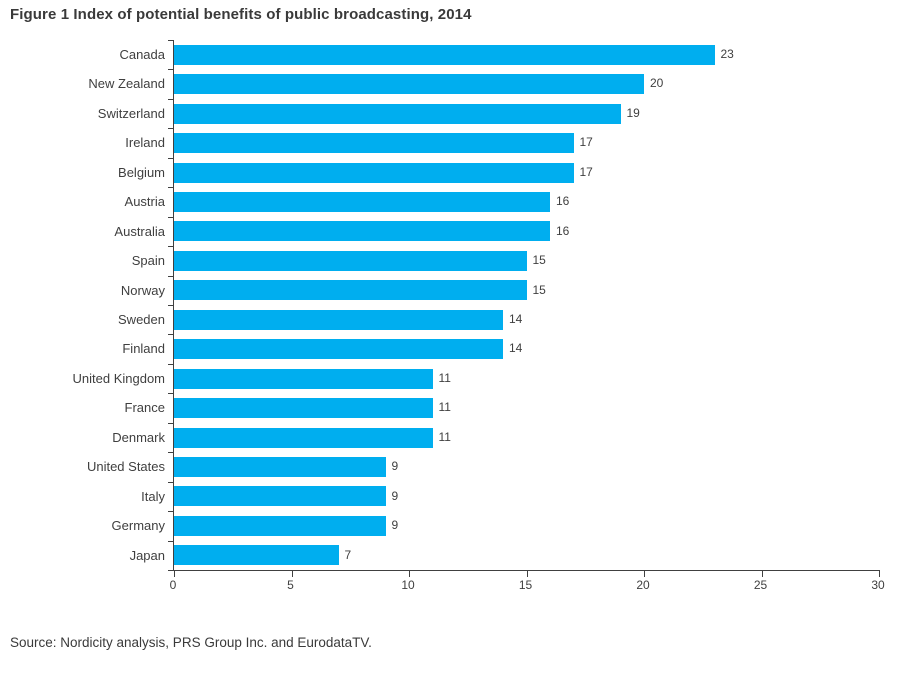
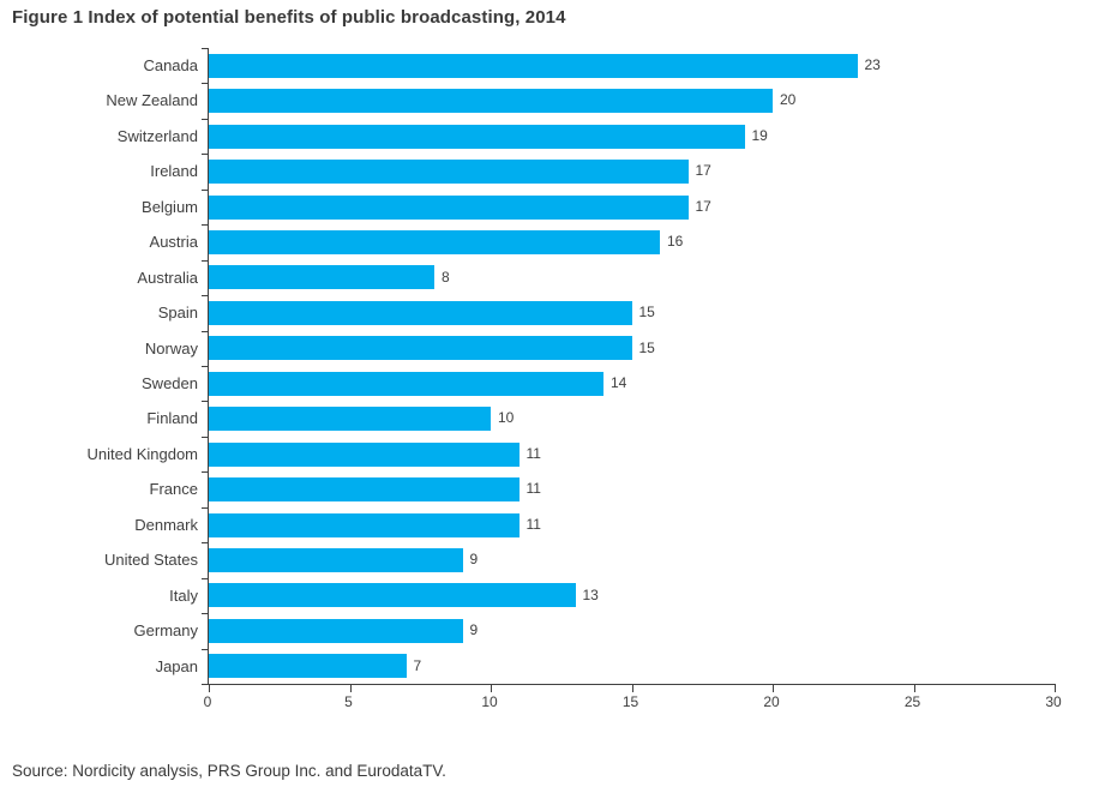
Australia: 16 -> 8
Finland: 14 -> 10
Italy: 9 -> 13
